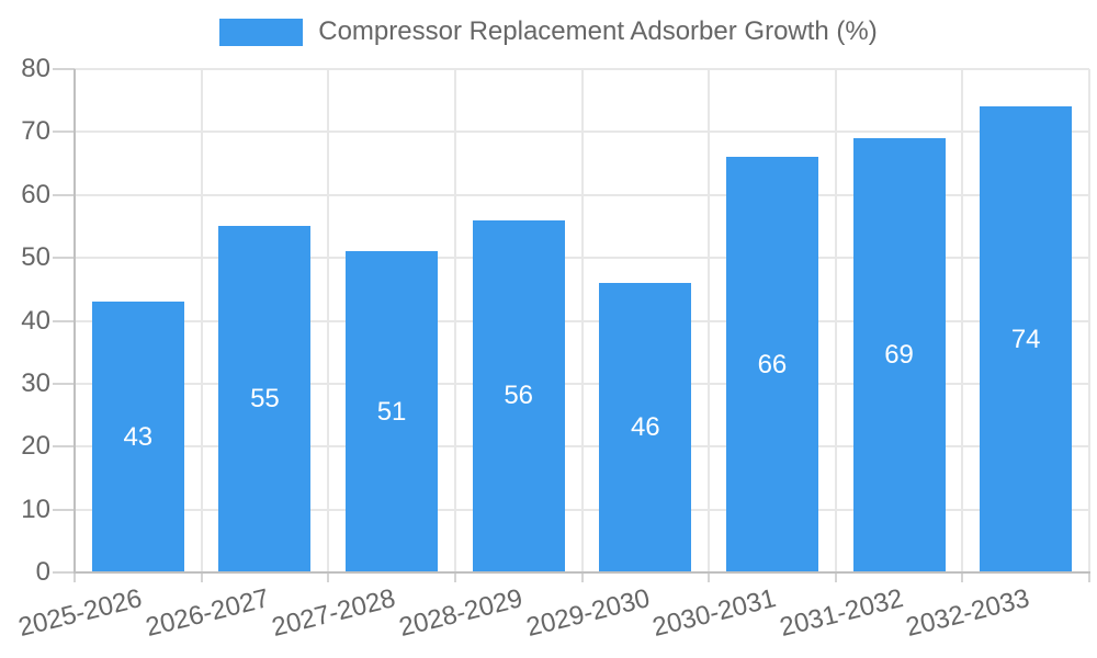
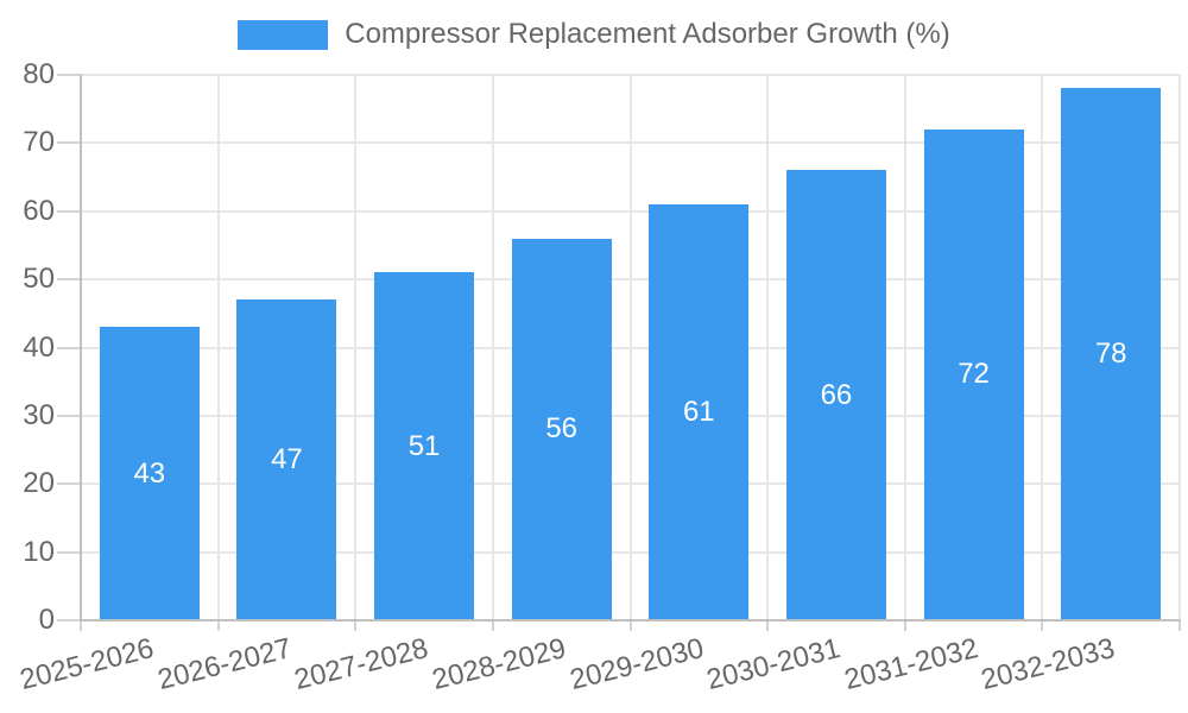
2026-2027: 55 -> 47
2029-2030: 46 -> 61
2031-2032: 69 -> 72
2032-2033: 74 -> 78
